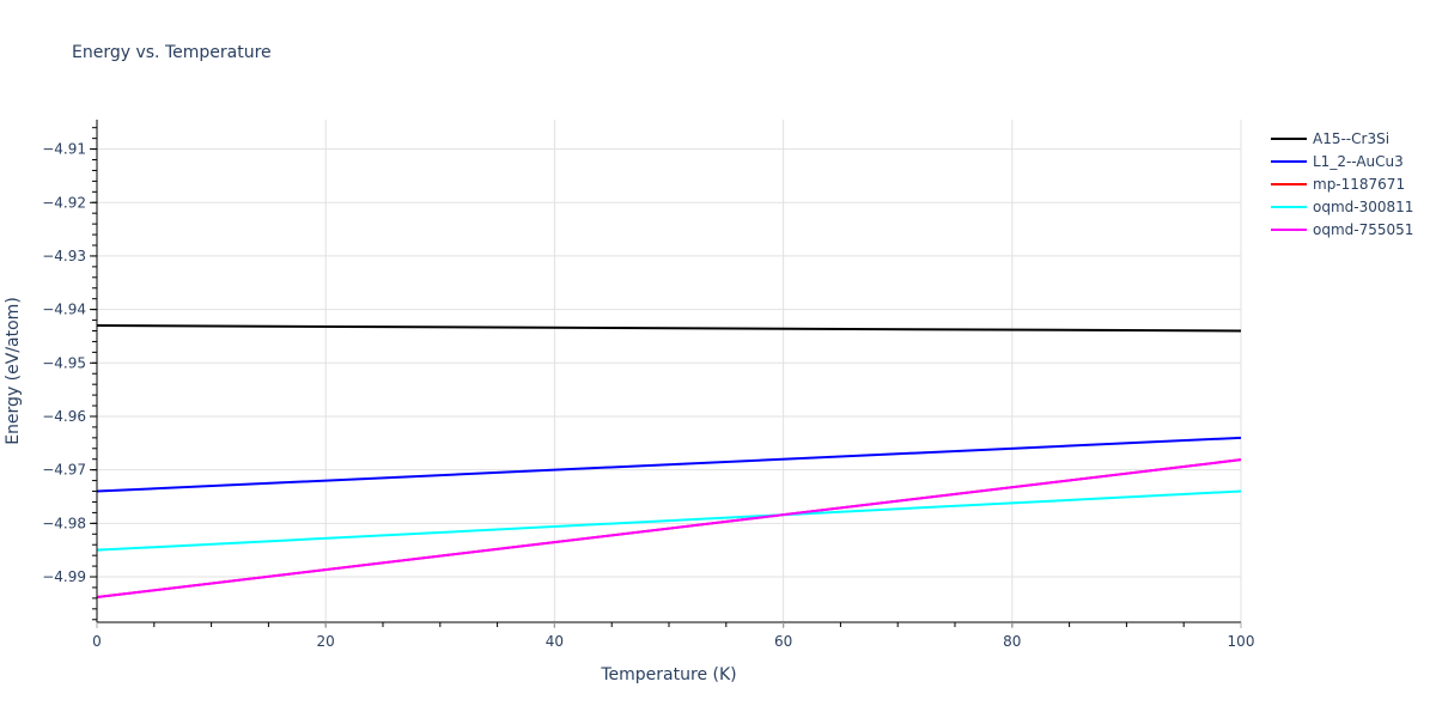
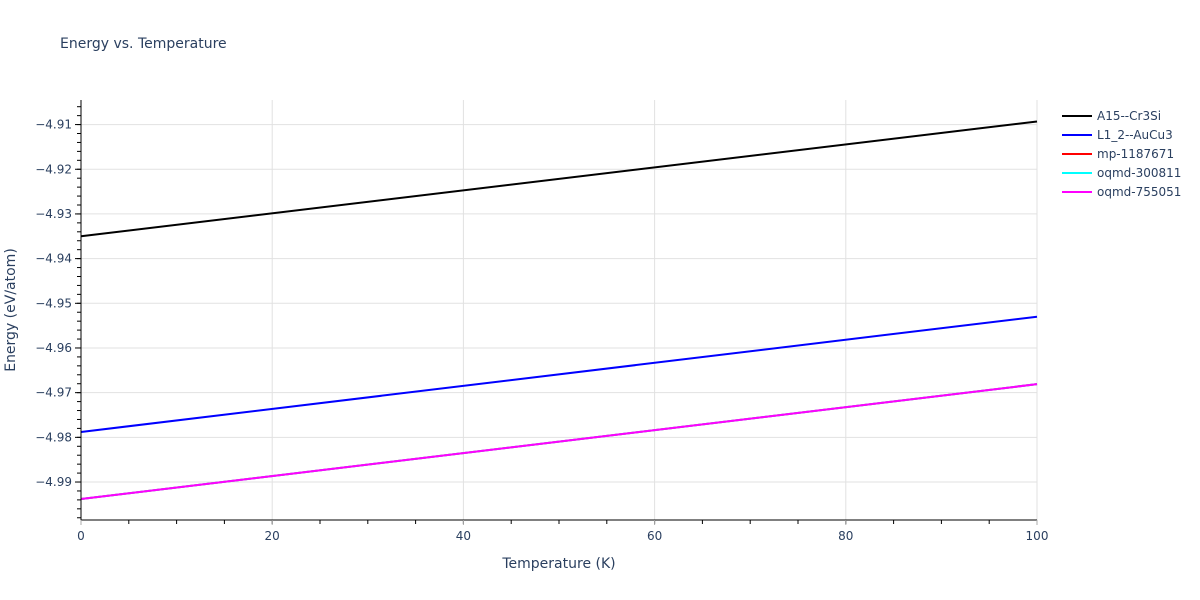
A15--Cr3Si/0: -4.943 -> -4.935
L1_2--AuCu3/0: -4.974 -> -4.979
oqmd-300811/0: -4.985 -> -4.994
A15--Cr3Si/100: -4.944 -> -4.909
L1_2--AuCu3/100: -4.964 -> -4.953
oqmd-300811/100: -4.974 -> -4.968
